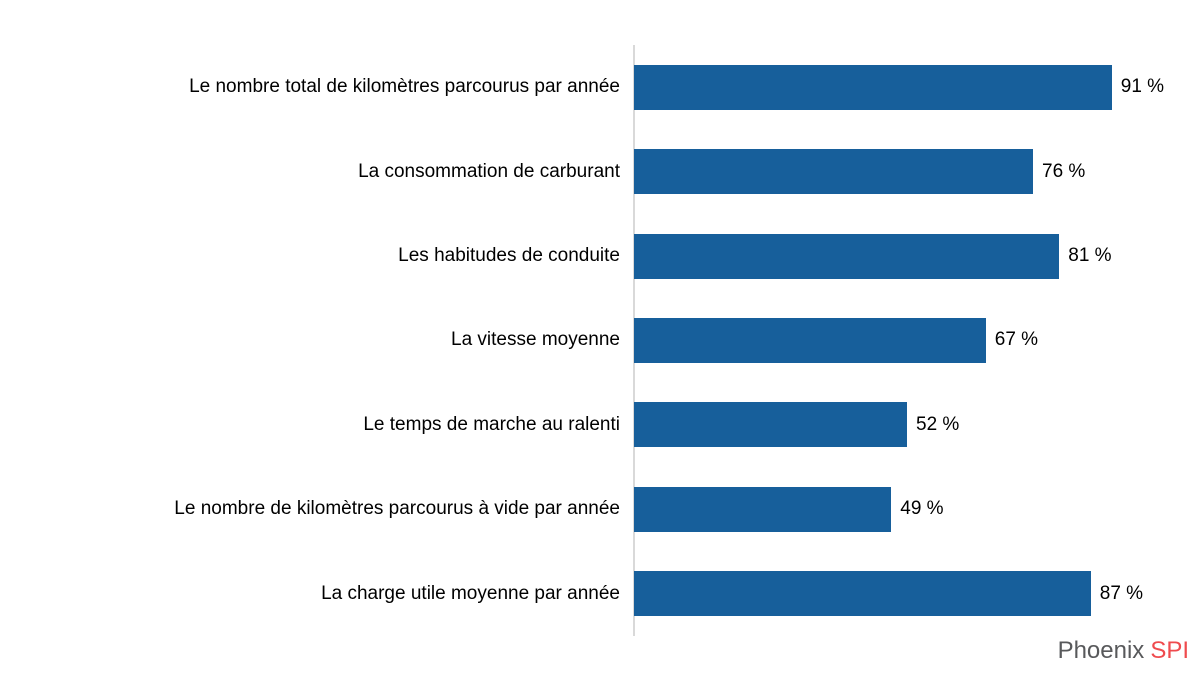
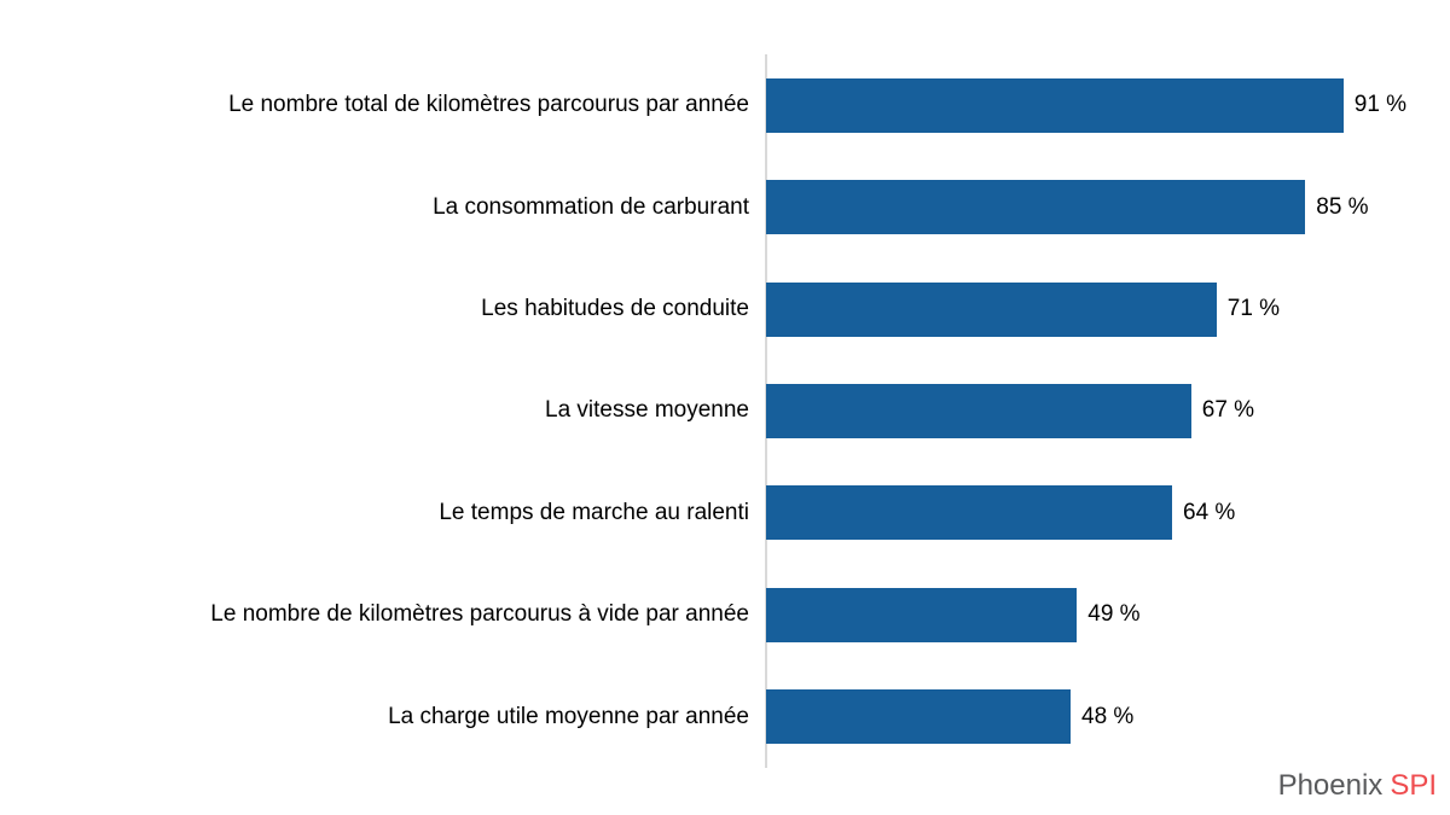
La consommation de carburant: 76 -> 85
Les habitudes de conduite: 81 -> 71
Le temps de marche au ralenti: 52 -> 64
La charge utile moyenne par année: 87 -> 48
